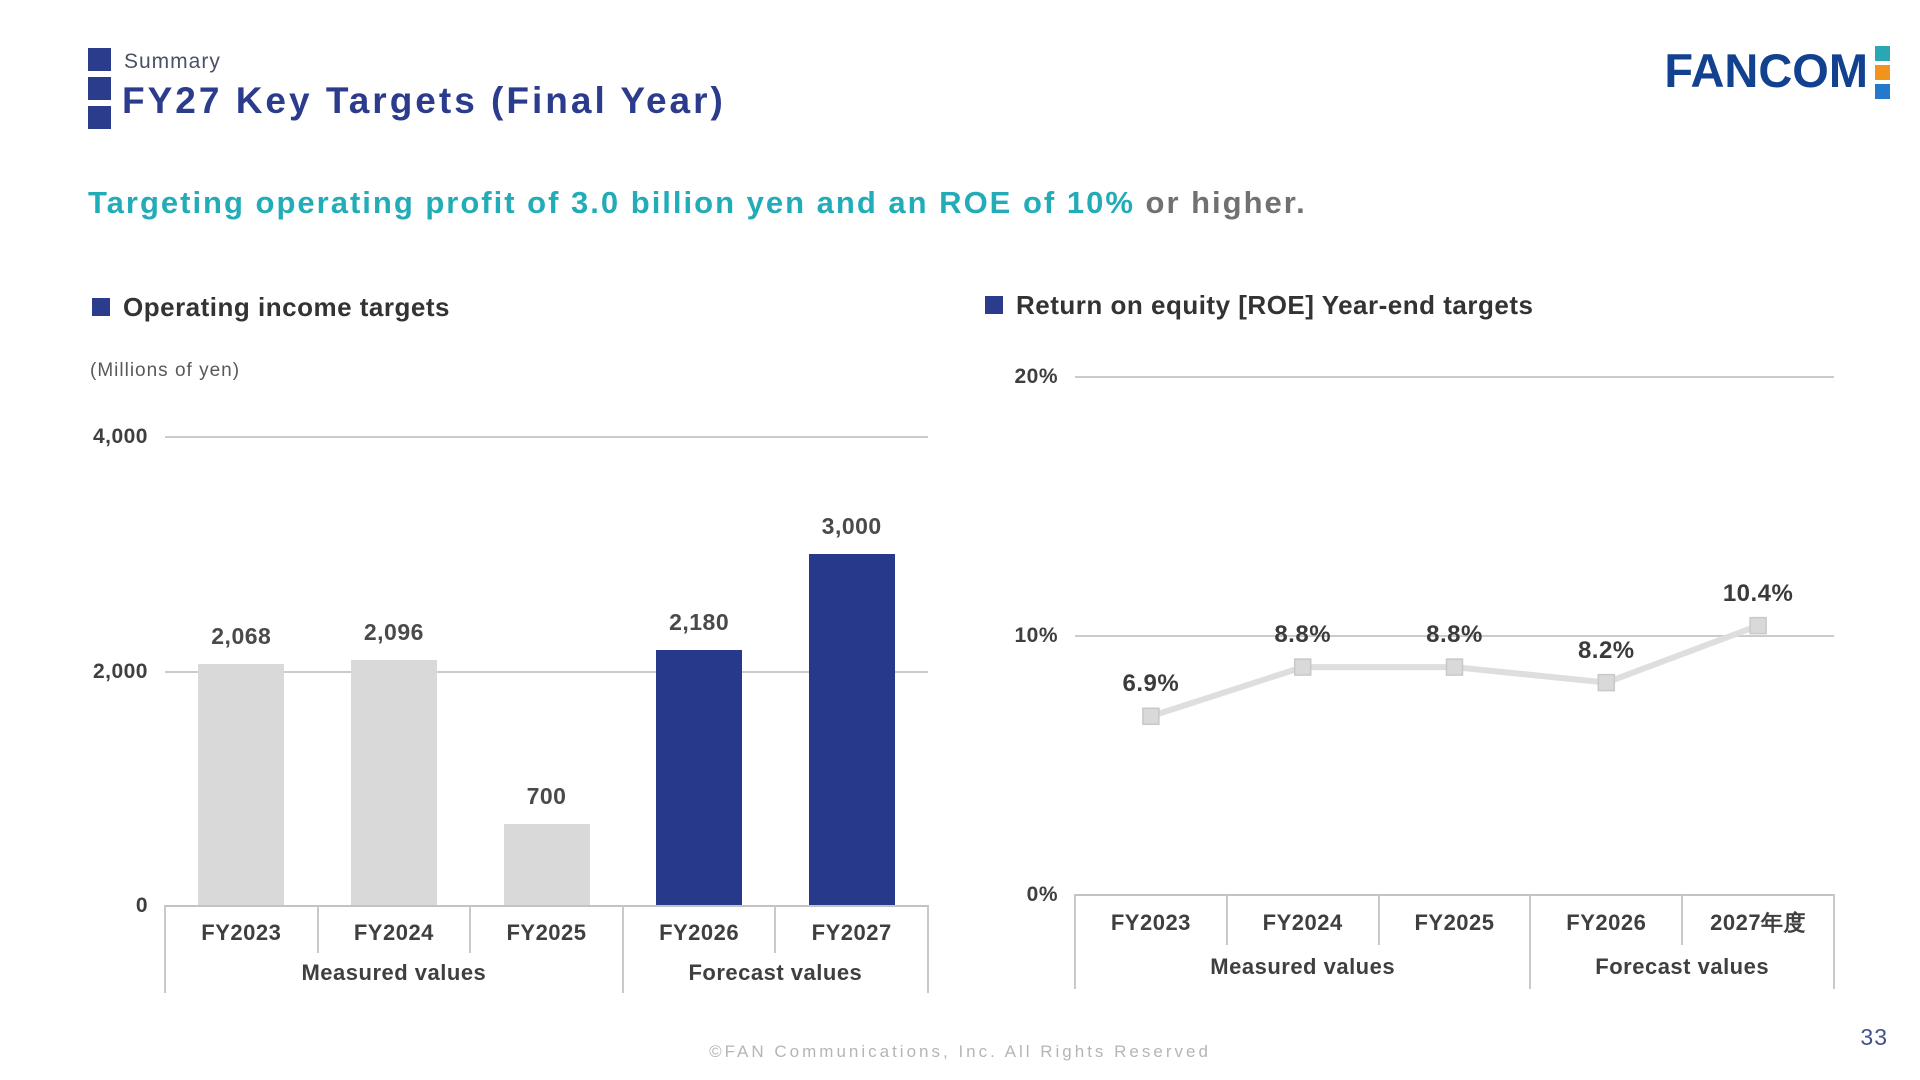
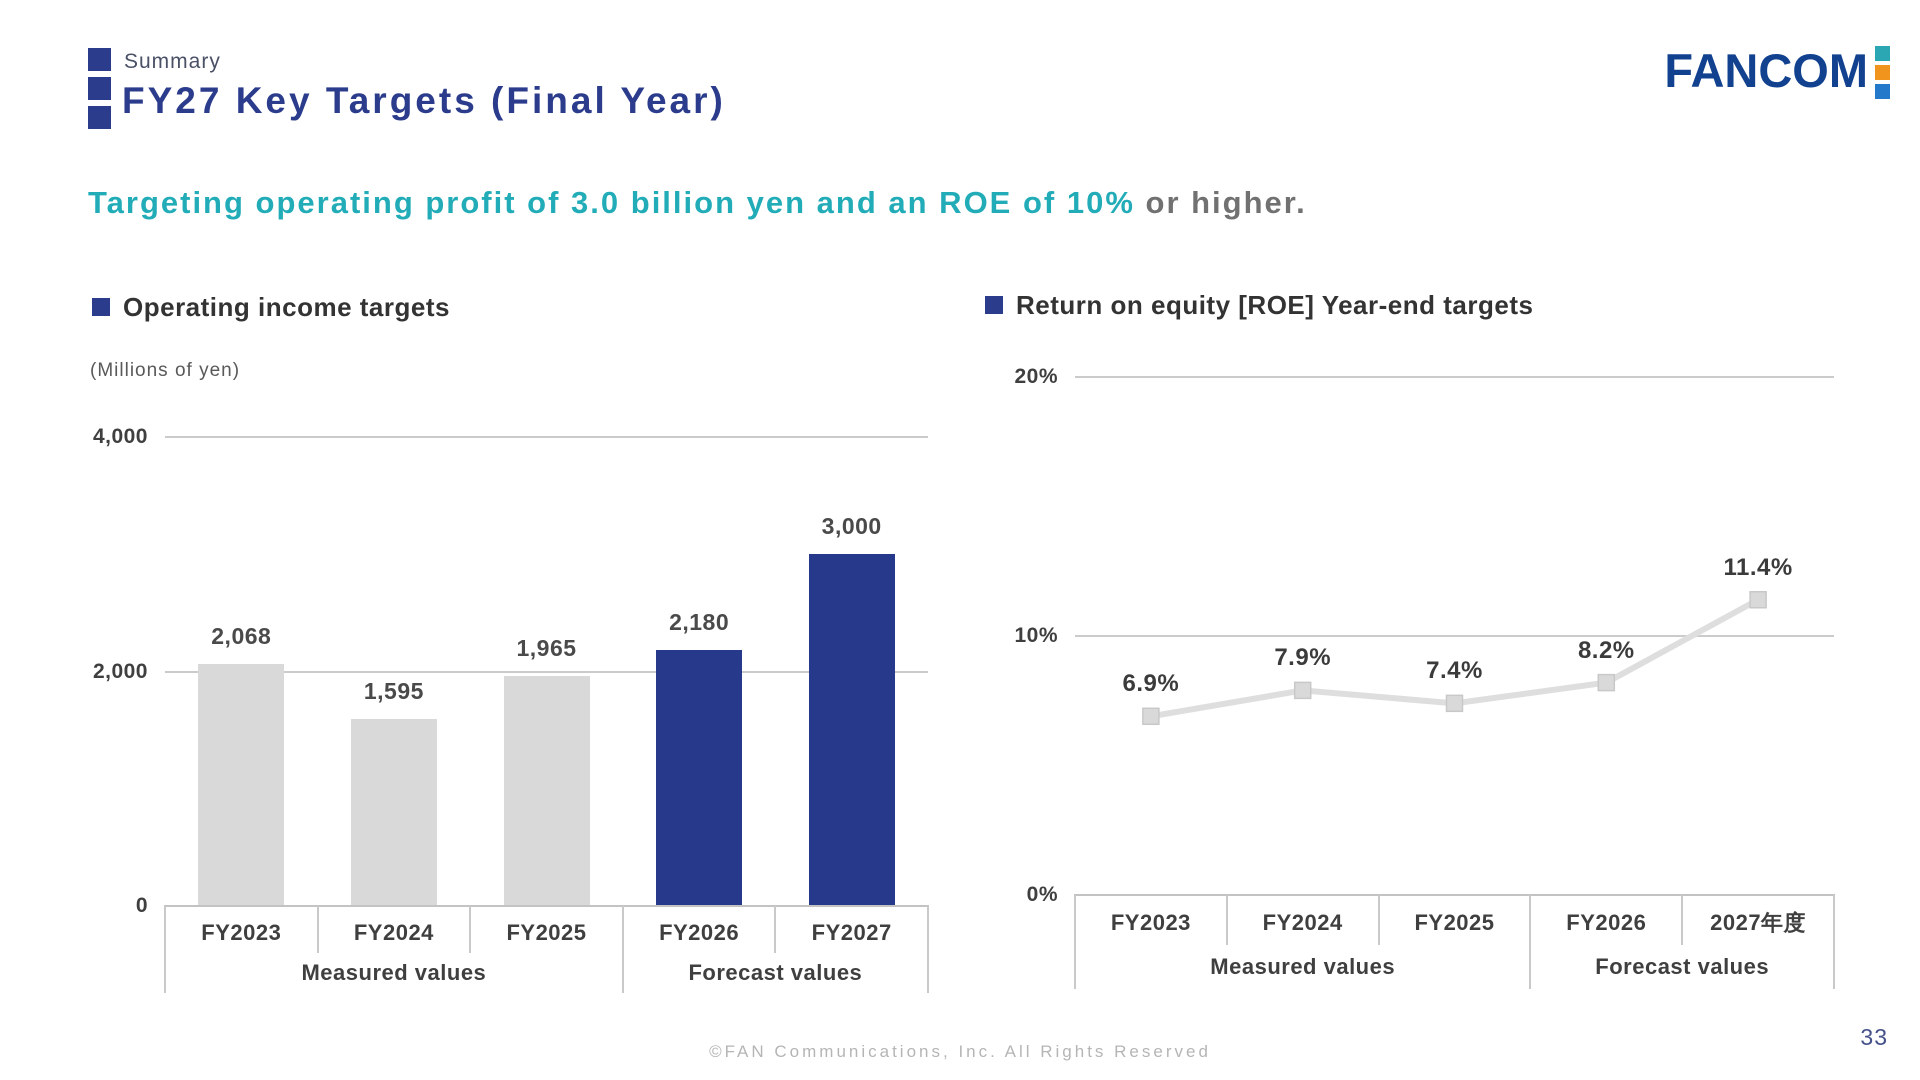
Operating income targets/FY2024: 2,096 -> 1,595
Operating income targets/FY2025: 700 -> 1,965
Return on equity [ROE] Year-end targets/FY2024: 8.8% -> 7.9%
Return on equity [ROE] Year-end targets/FY2025: 8.8% -> 7.4%
Return on equity [ROE] Year-end targets/2027年度: 10.4% -> 11.4%
